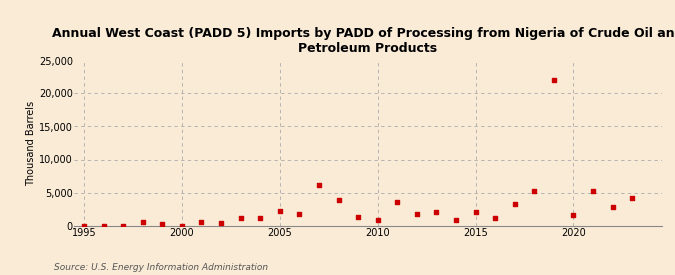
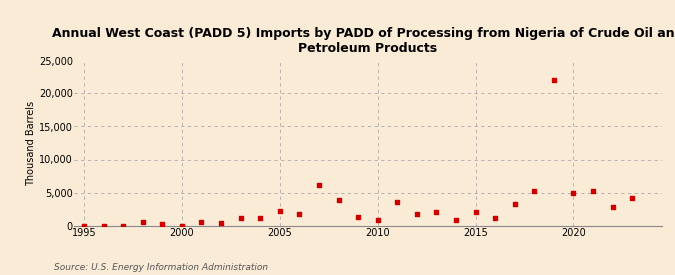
2020: 1,600 -> 4,900
